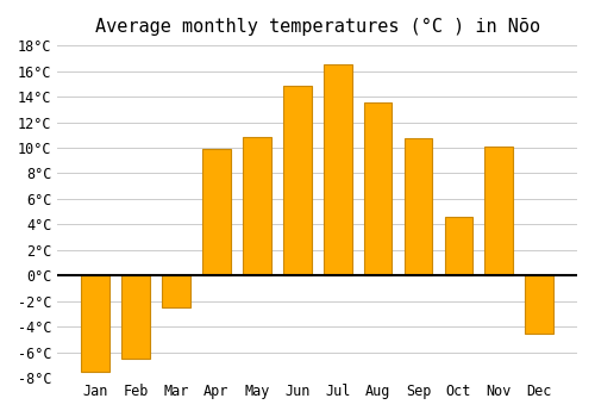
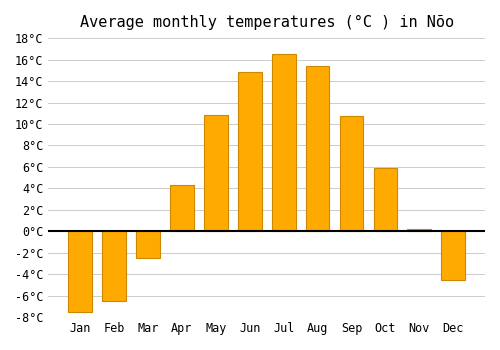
Apr: 9.9°C -> 4.3°C
Aug: 13.5°C -> 15.4°C
Oct: 4.6°C -> 5.9°C
Nov: 10.1°C -> 0.2°C
